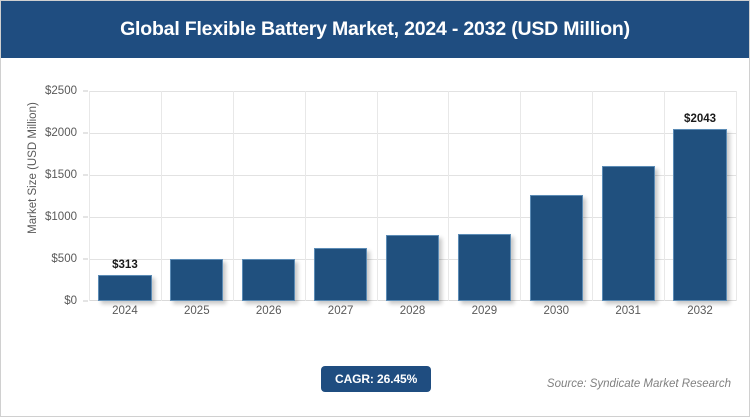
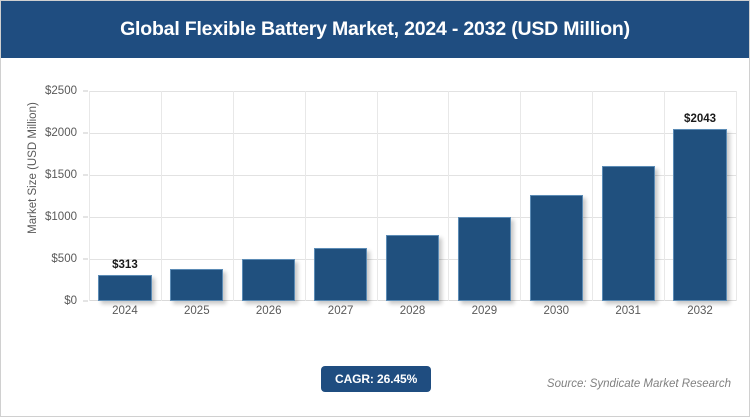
2025: $500 -> $400
2029: $800 -> $1000
